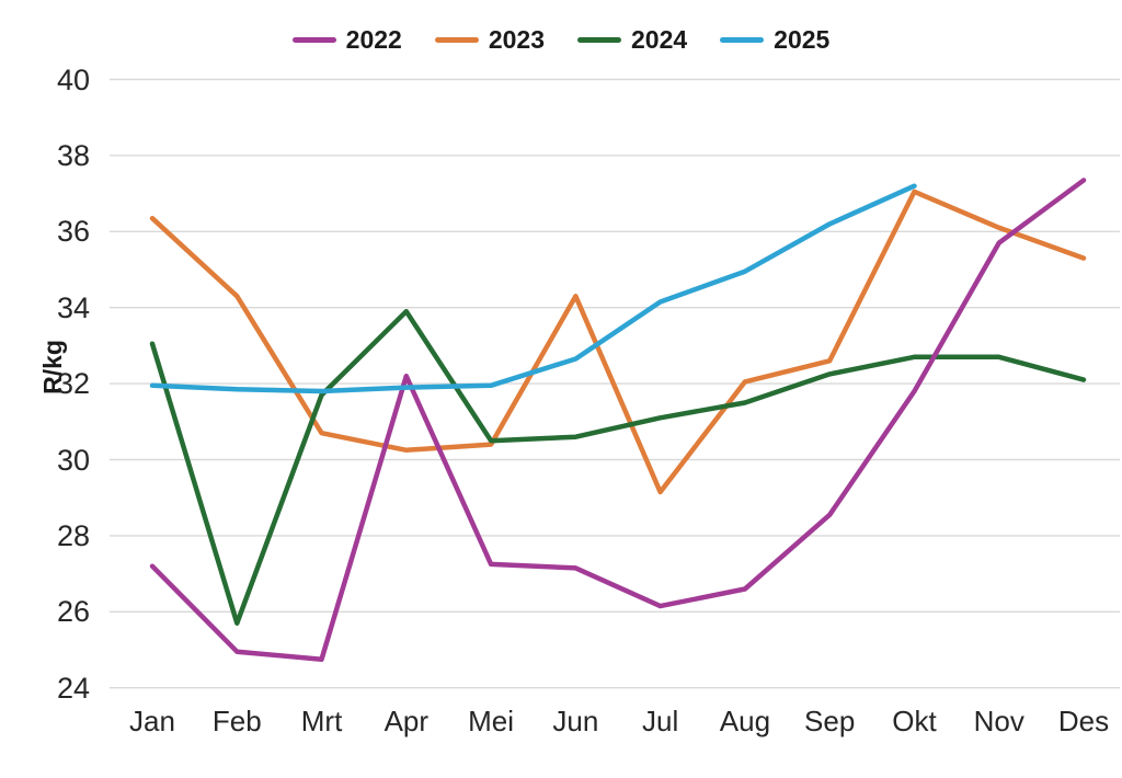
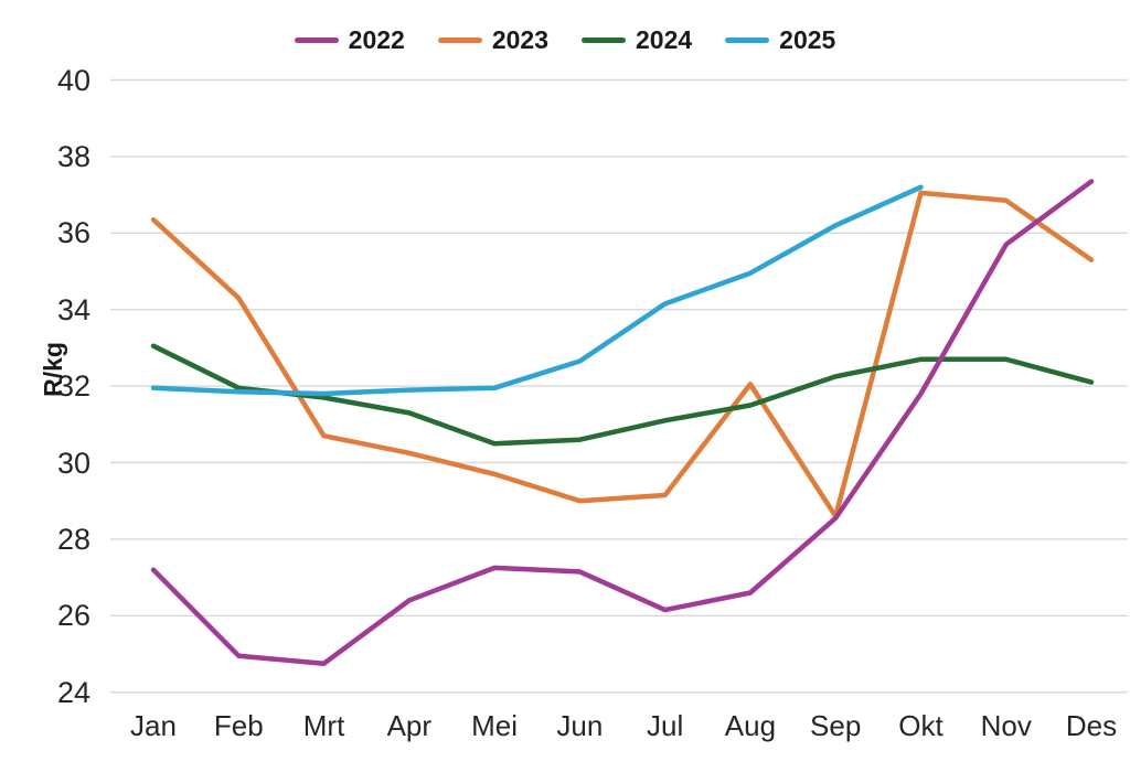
2024/Feb: 25.7 -> 31.9
2022/Apr: 32.2 -> 26.4
2024/Apr: 33.9 -> 31.3
2023/Mei: 30.4 -> 29.7
2023/Jun: 34.3 -> 29.0
2023/Sep: 32.6 -> 28.6
2023/Nov: 36.1 -> 36.9
